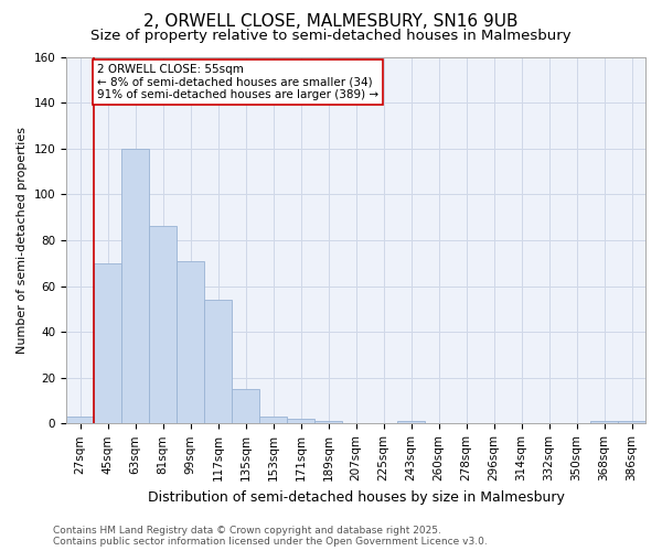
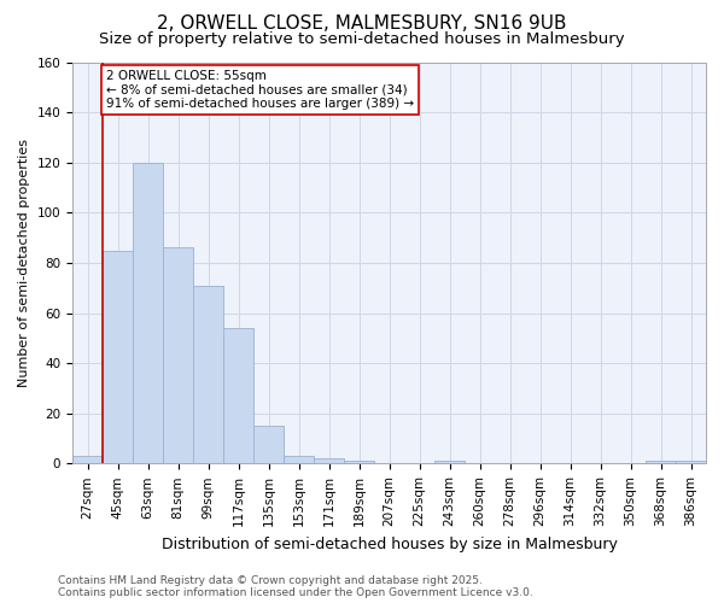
45sqm: 70 -> 85
